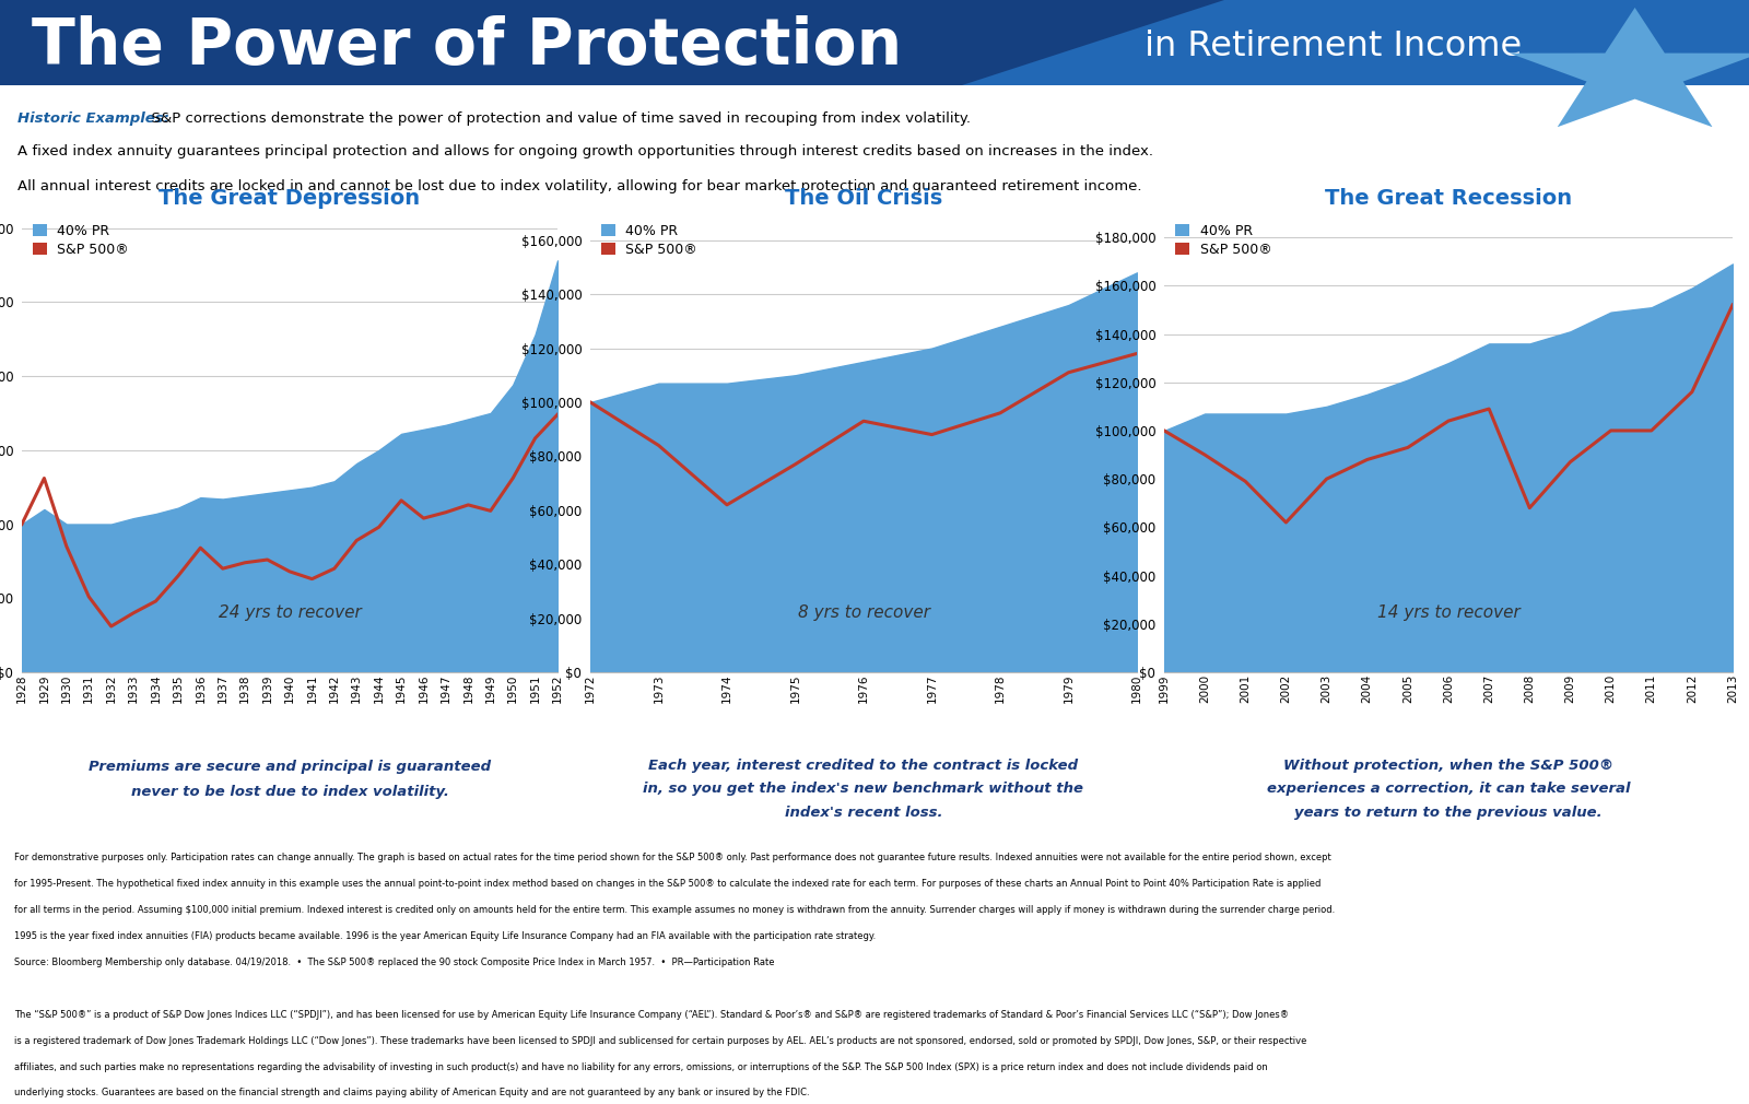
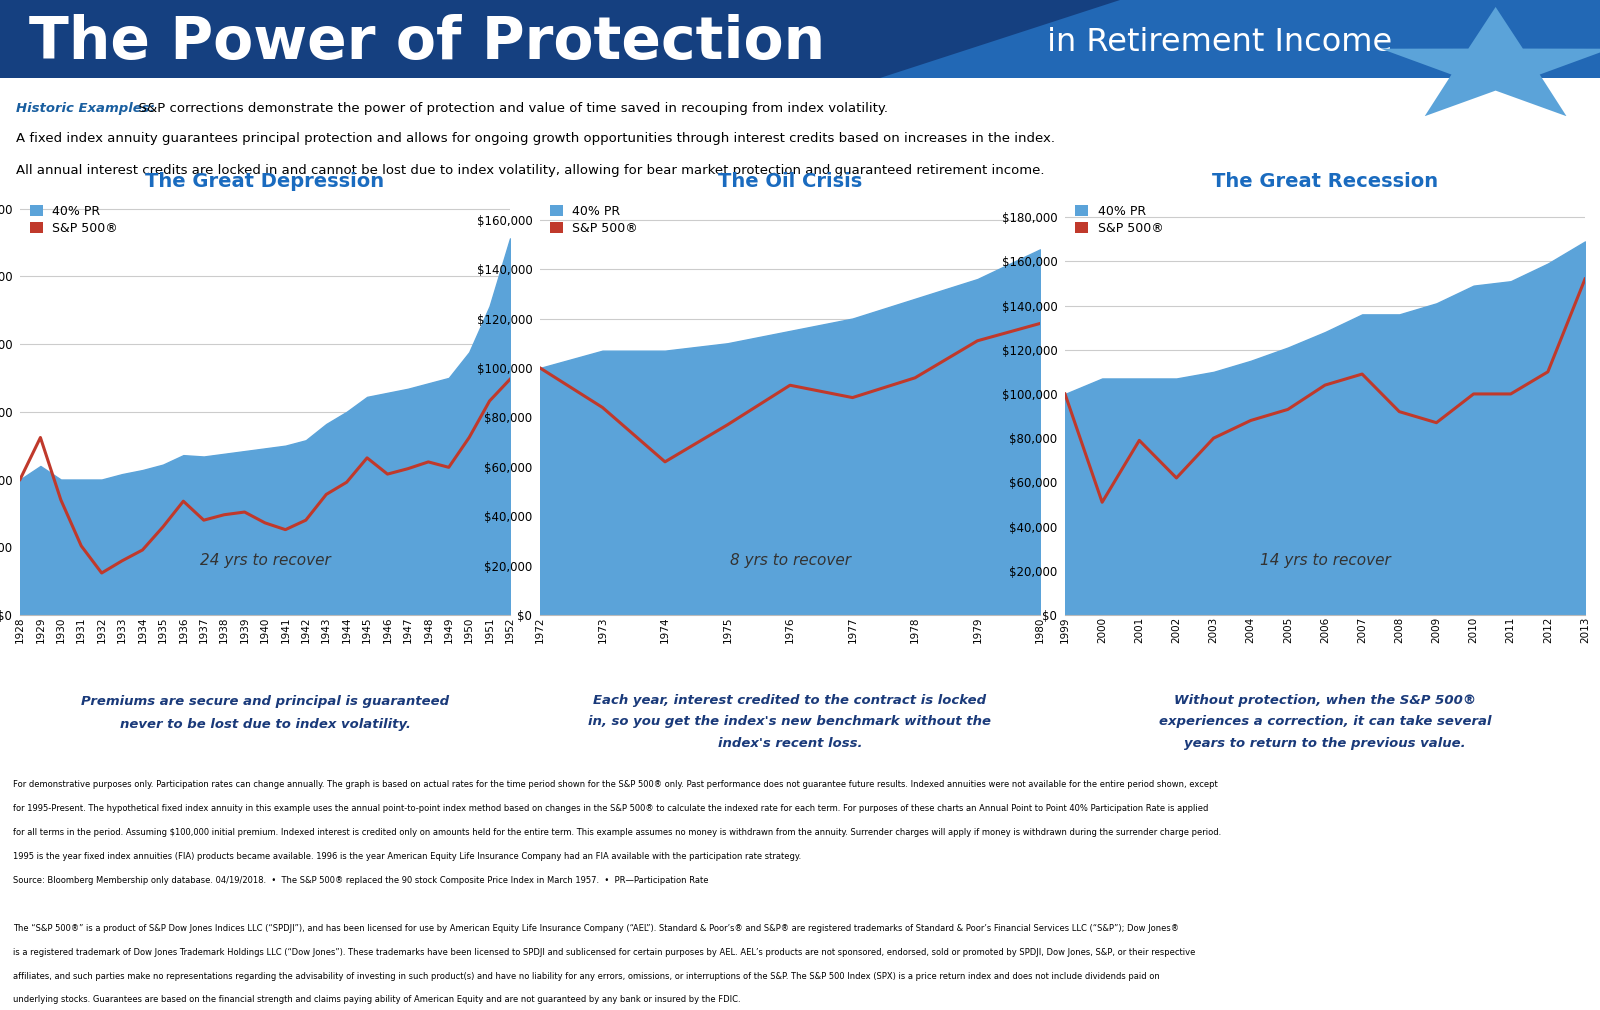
The Great Recession/S&P 500®/2000: $90,000 -> $51,000
The Great Recession/S&P 500®/2008: $68,000 -> $92,000
The Great Recession/S&P 500®/2012: $116,000 -> $110,000
